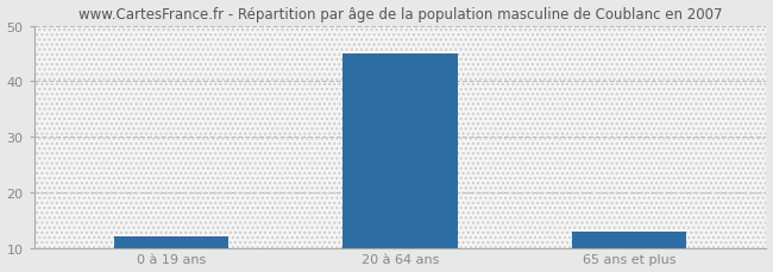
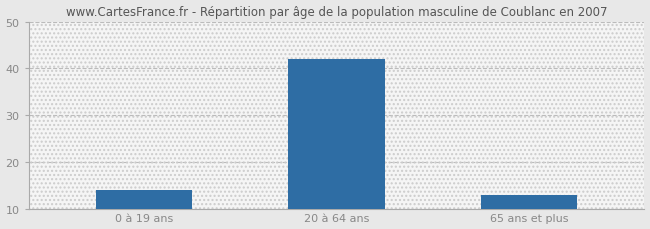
0 à 19 ans: 12 -> 14
20 à 64 ans: 45 -> 42
